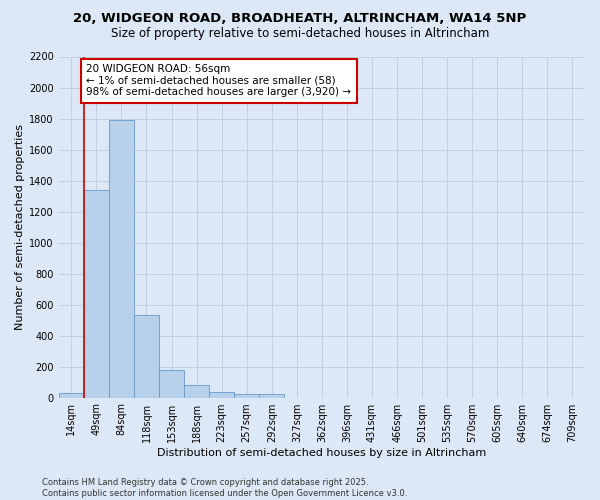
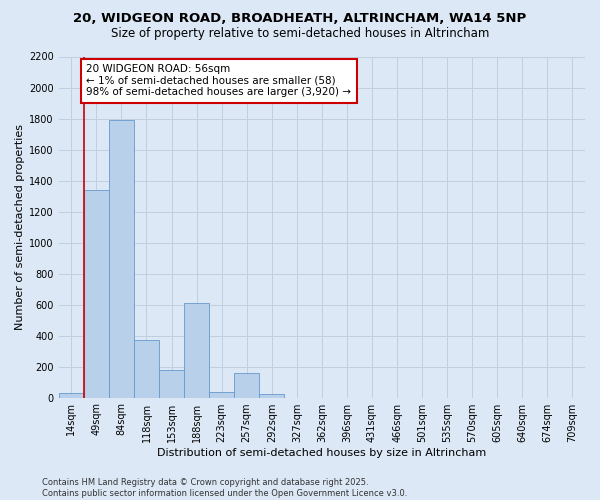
118sqm: 540 -> 370
188sqm: 80 -> 610
257sqm: 20 -> 160
